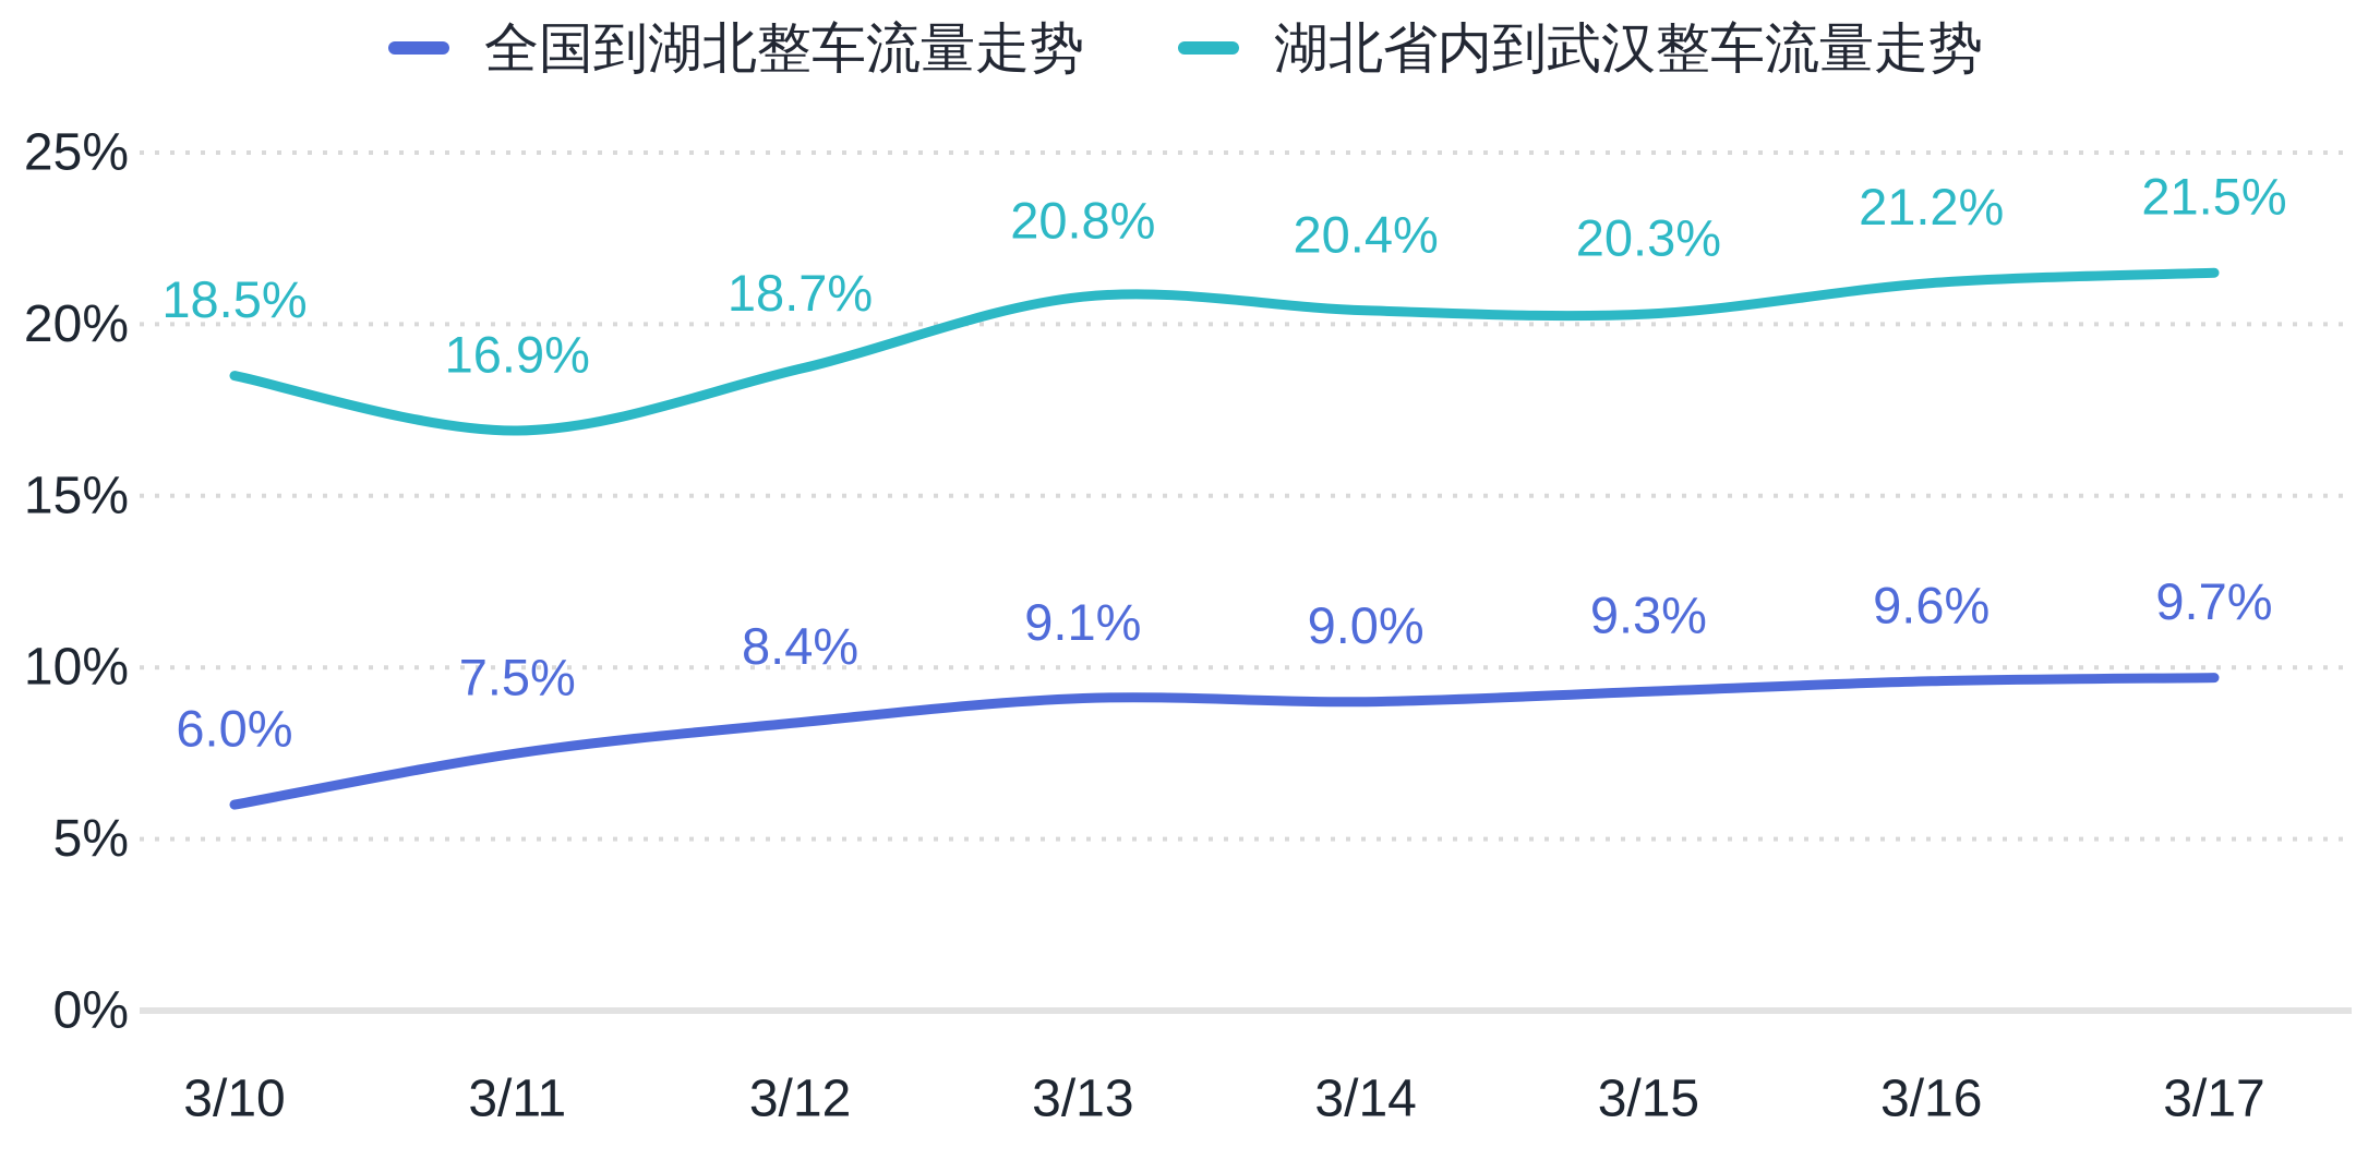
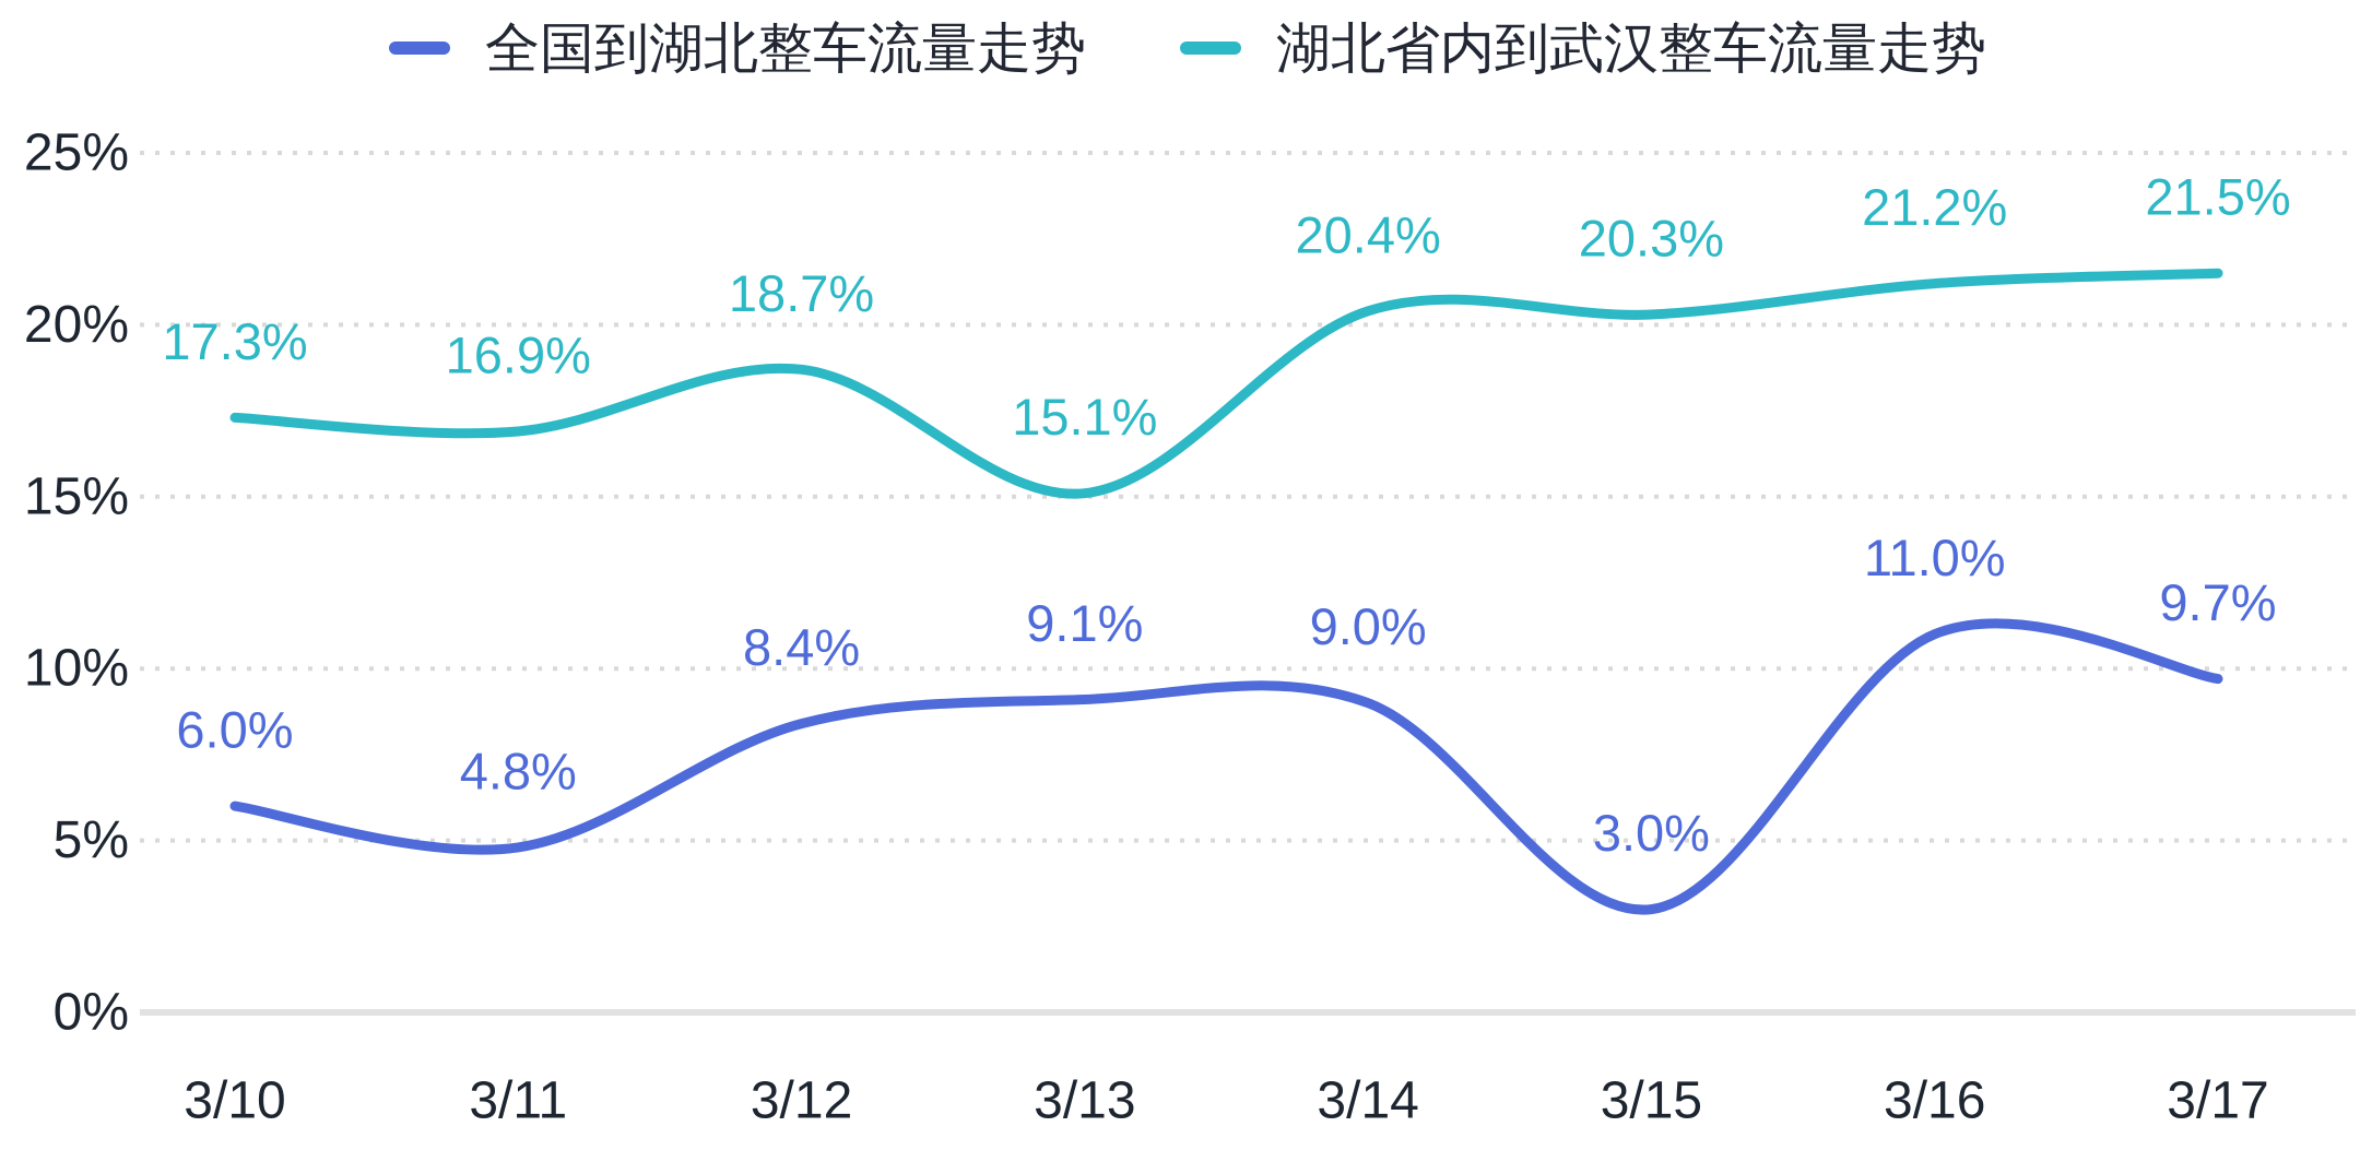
湖北省内到武汉整车流量走势/3/10: 18.5% -> 17.3%
全国到湖北整车流量走势/3/11: 7.5% -> 4.8%
湖北省内到武汉整车流量走势/3/13: 20.8% -> 15.1%
全国到湖北整车流量走势/3/15: 9.3% -> 3.0%
全国到湖北整车流量走势/3/16: 9.6% -> 11.0%
